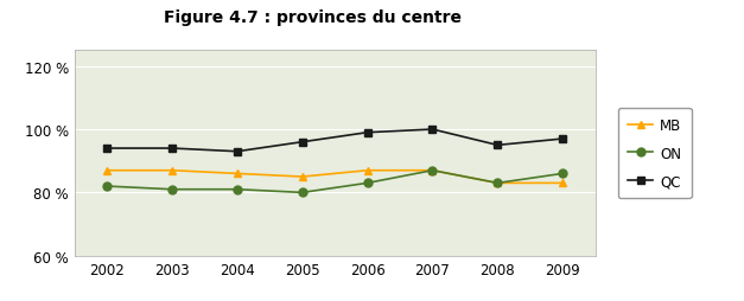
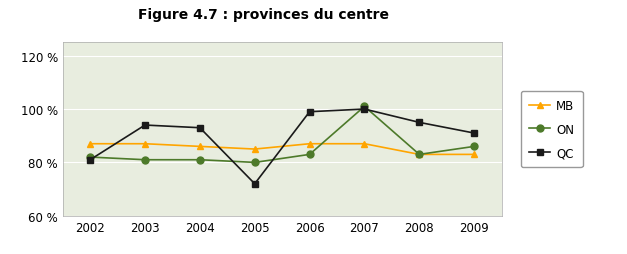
QC/2002: 94 % -> 81 %
QC/2005: 96 % -> 72 %
ON/2007: 87 % -> 101 %
QC/2009: 97 % -> 91 %
